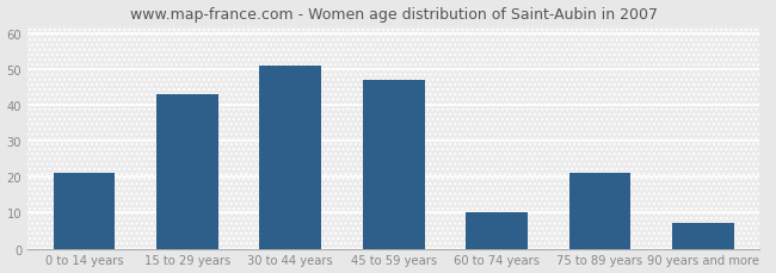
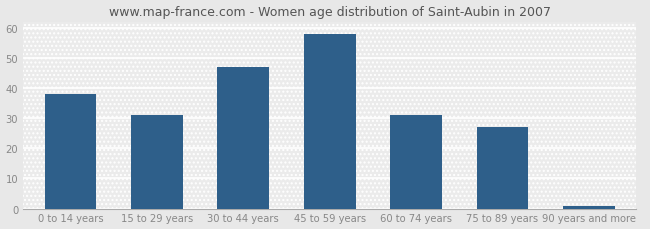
0 to 14 years: 21 -> 38
15 to 29 years: 43 -> 31
30 to 44 years: 51 -> 47
45 to 59 years: 47 -> 58
60 to 74 years: 10 -> 31
75 to 89 years: 21 -> 27
90 years and more: 7 -> 1
